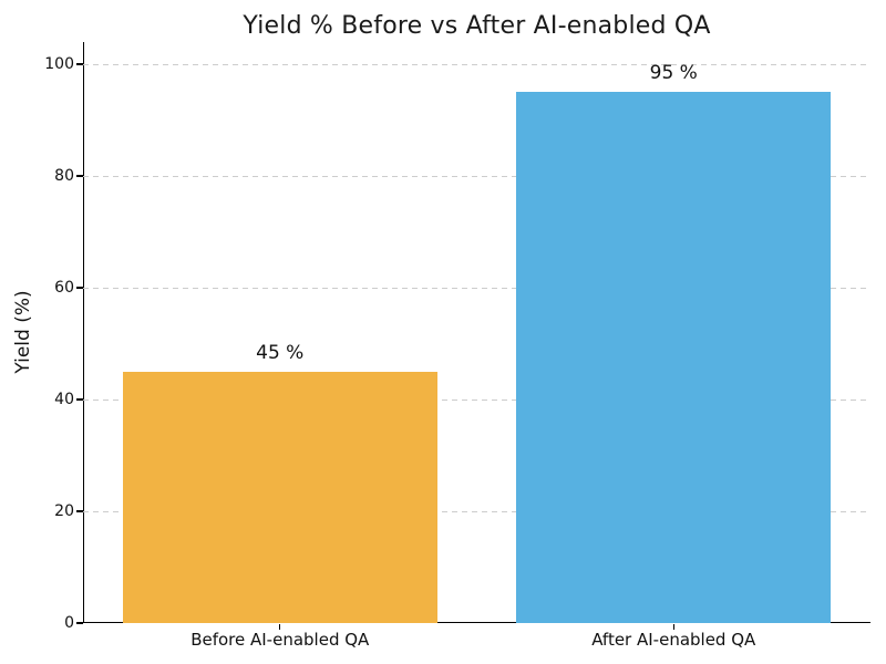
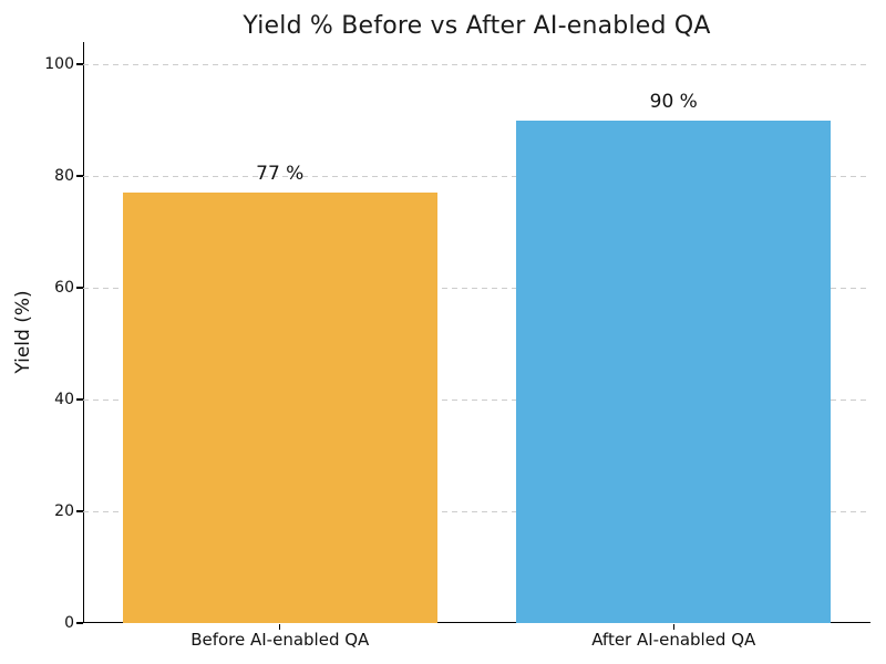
Before AI-enabled QA: 45 -> 77
After AI-enabled QA: 95 -> 90
